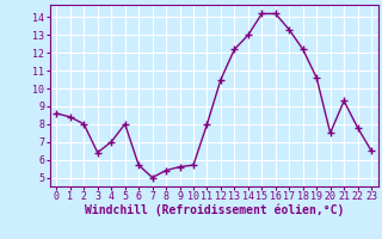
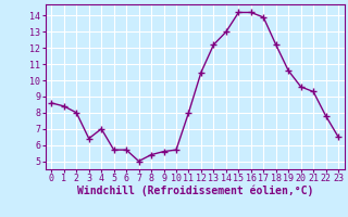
5: 8.0 -> 5.7
17: 13.3 -> 13.9
20: 7.5 -> 9.6
